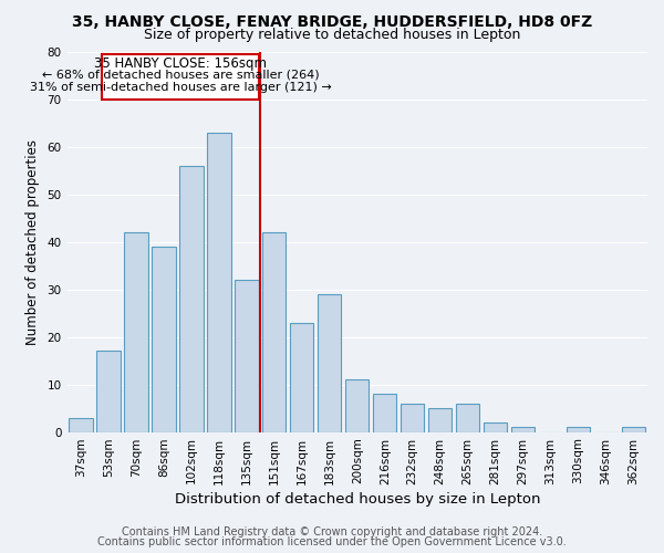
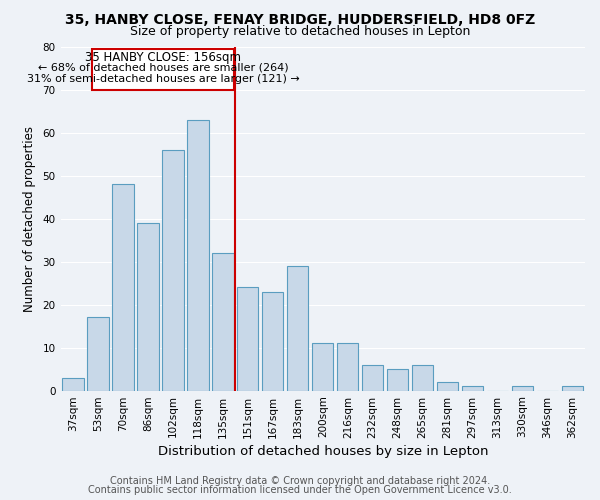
70sqm: 42 -> 48
151sqm: 42 -> 24
216sqm: 8 -> 11
